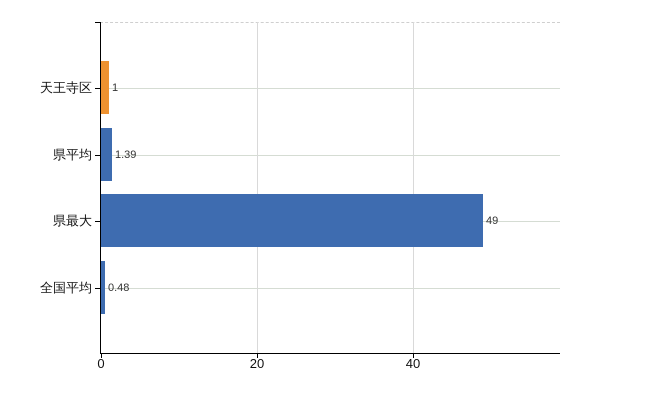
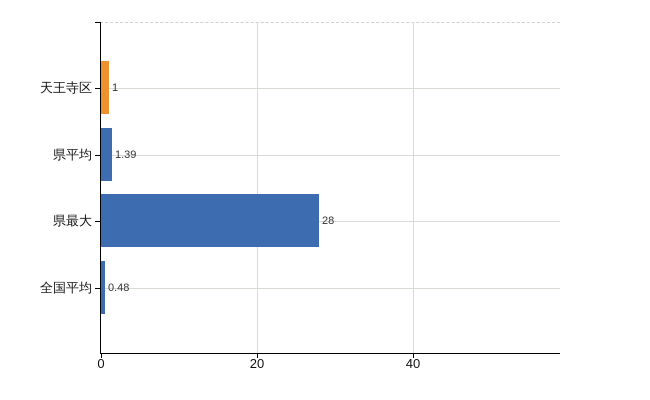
県最大: 49 -> 28
